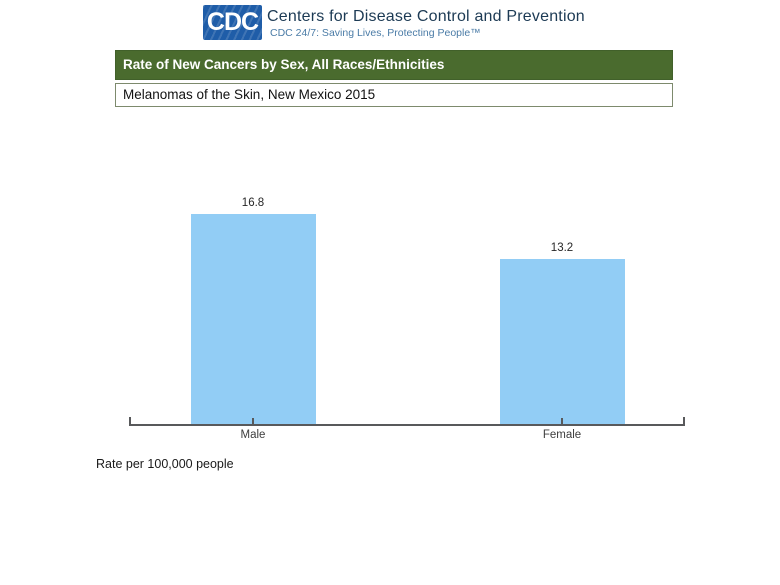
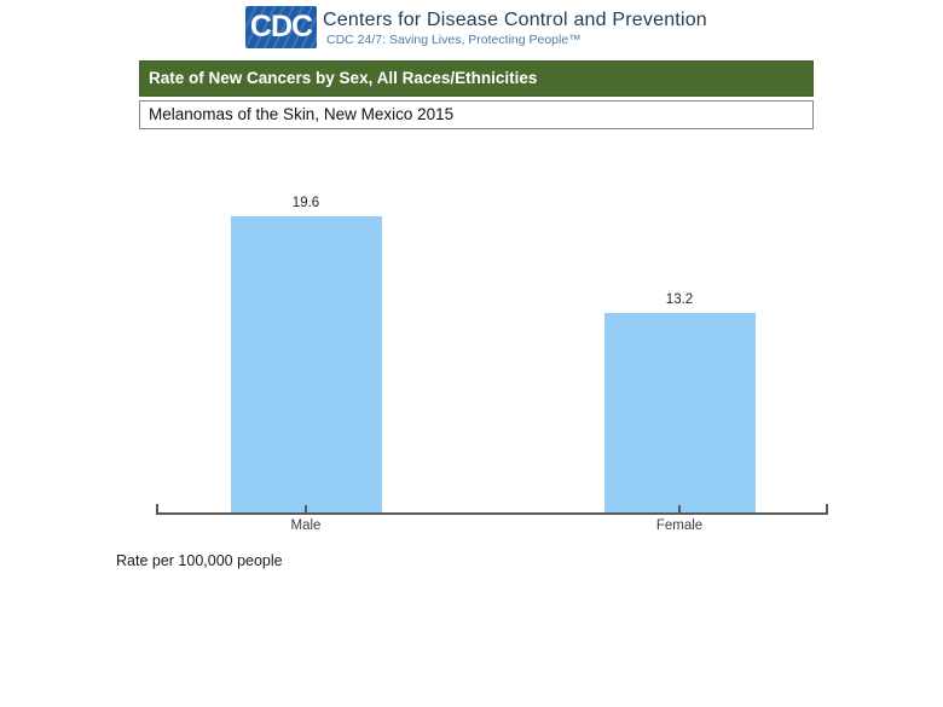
Male: 16.8 -> 19.6
